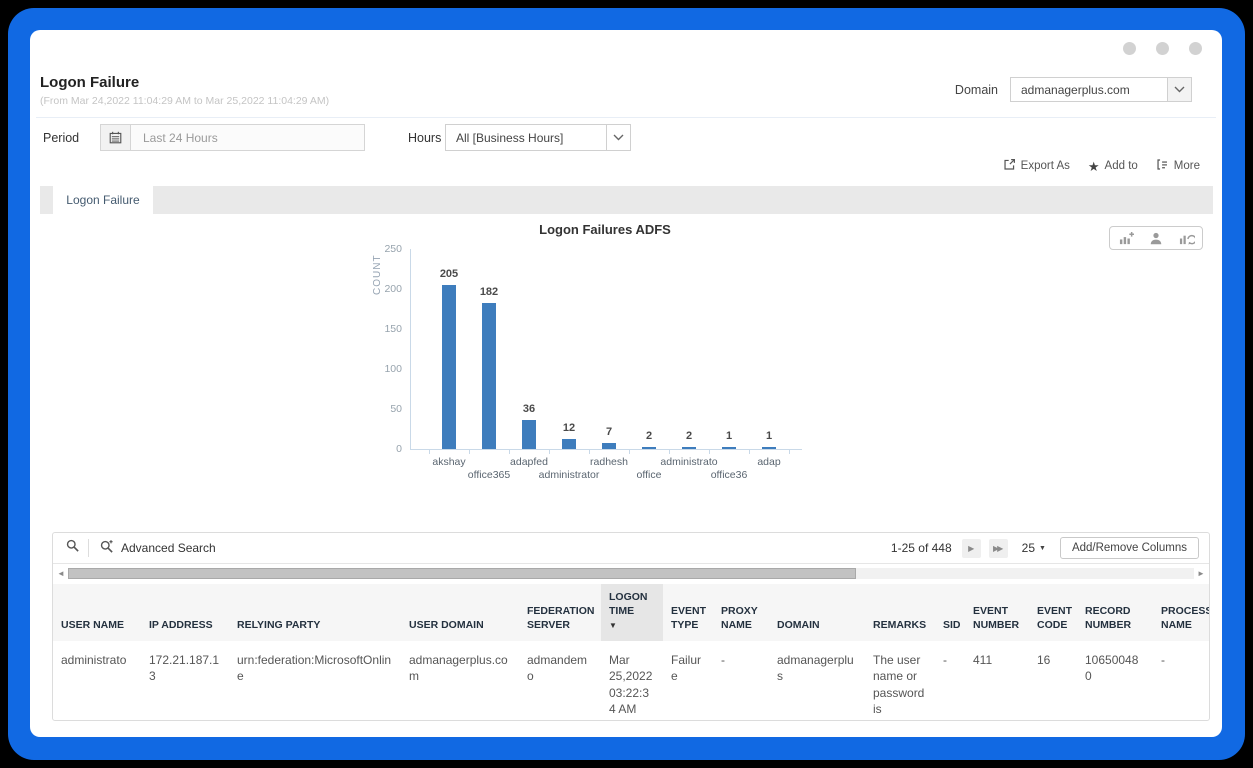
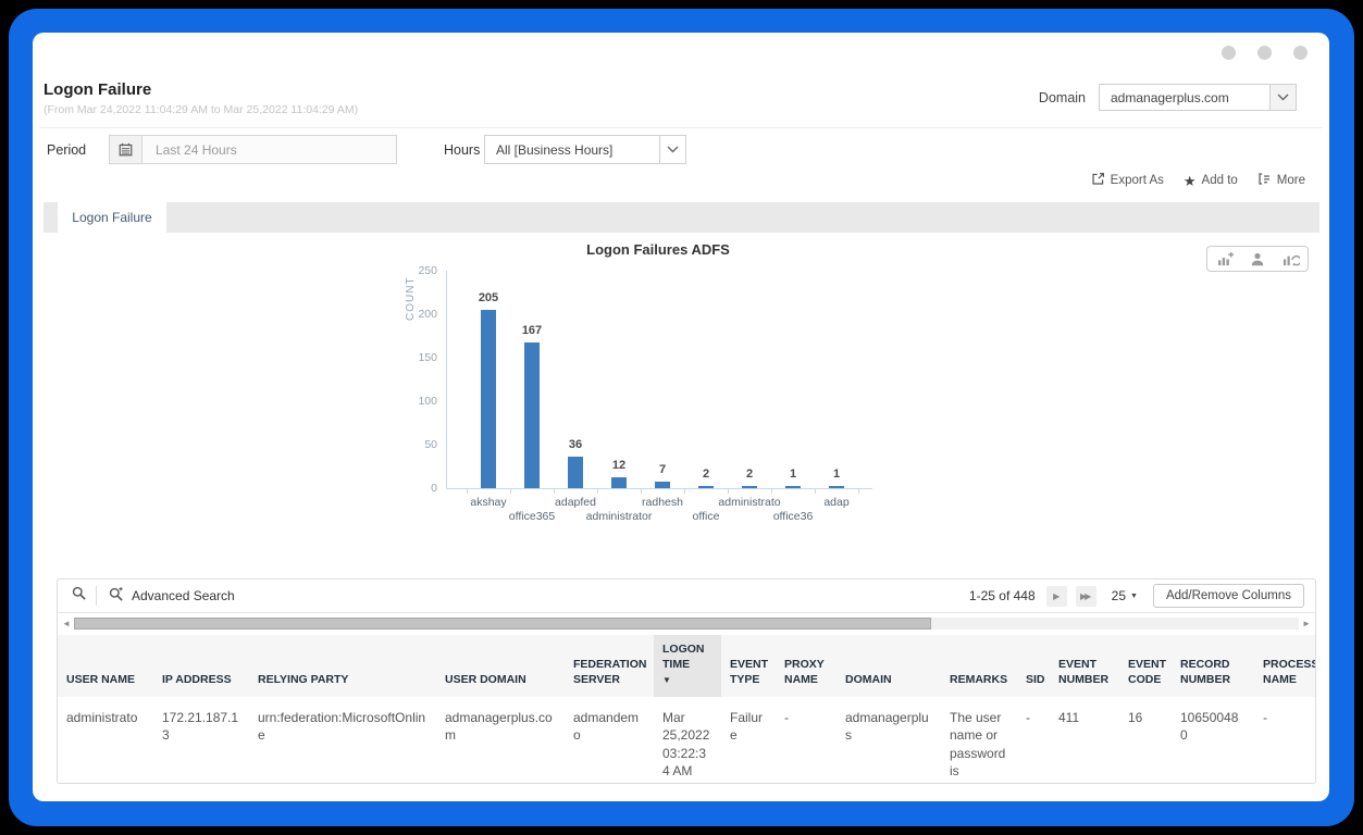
office365: 182 -> 167
